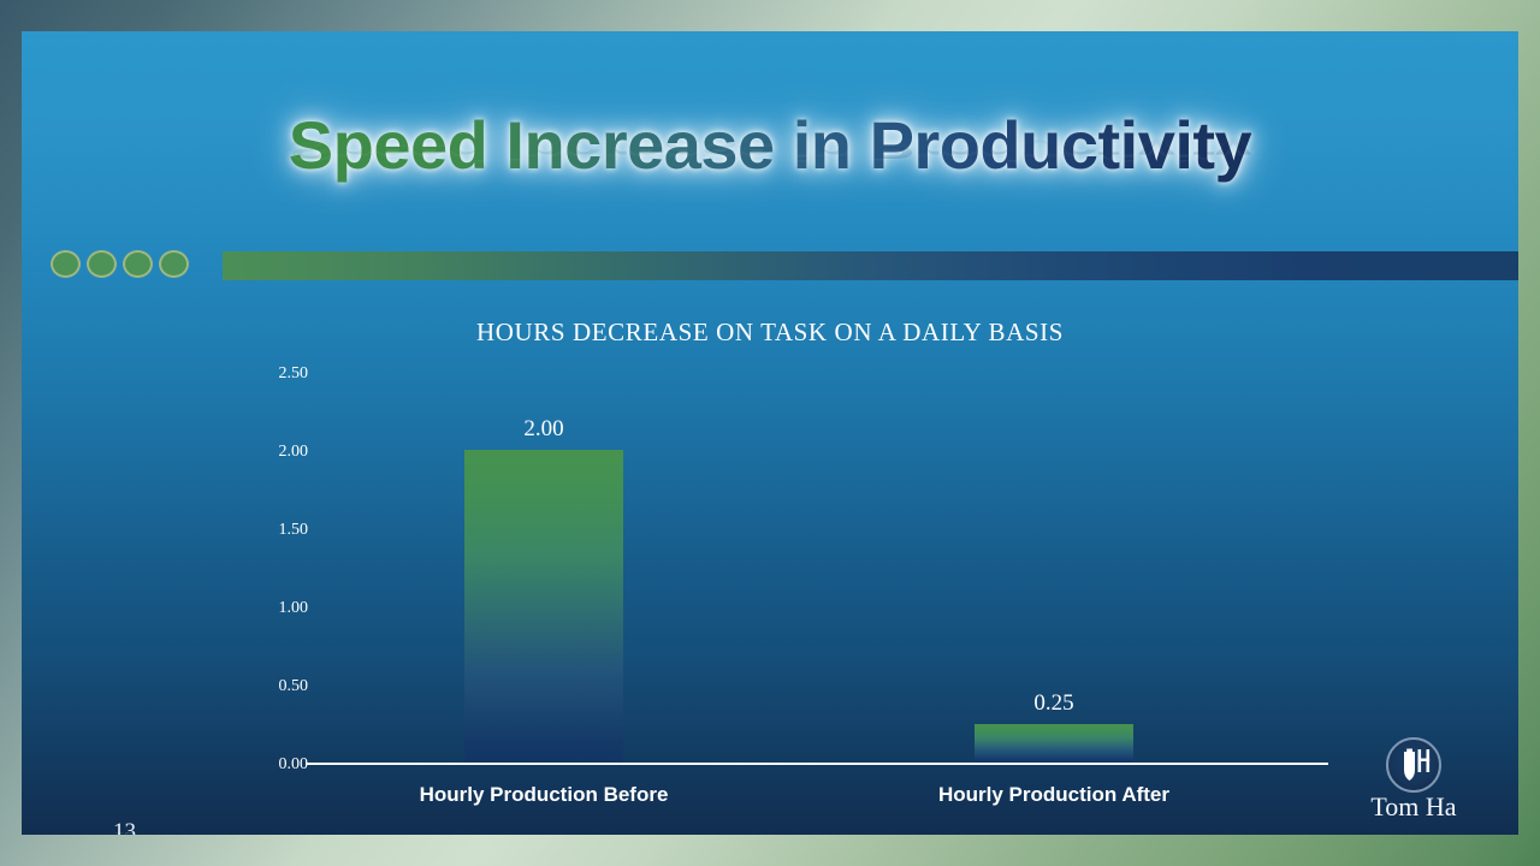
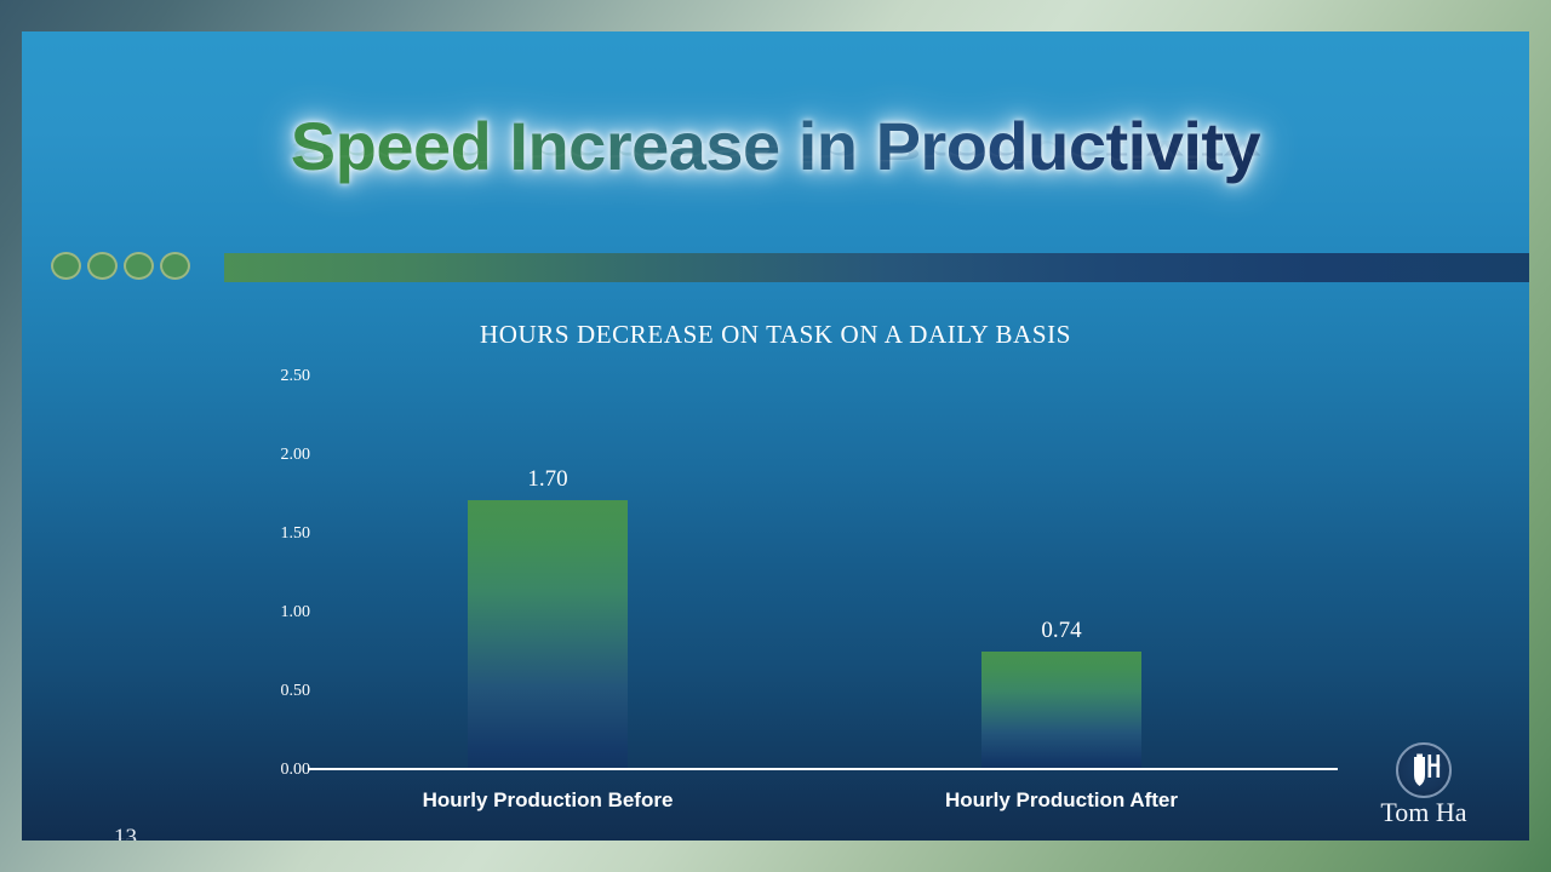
Hourly Production Before: 2.00 -> 1.70
Hourly Production After: 0.25 -> 0.74
